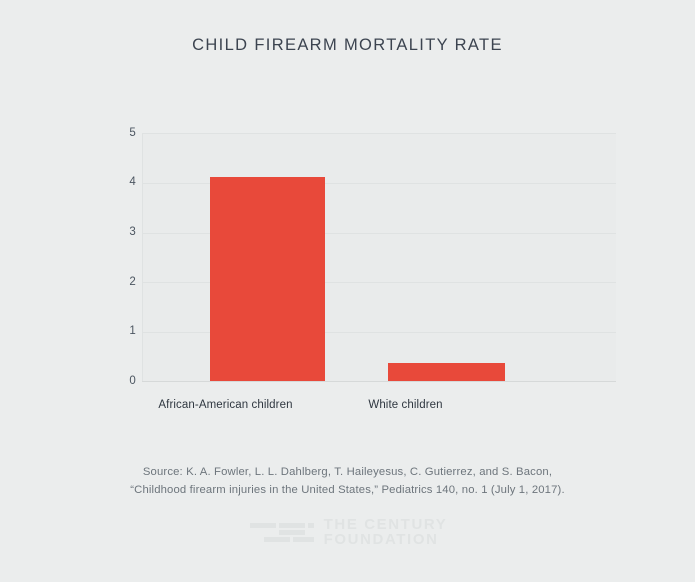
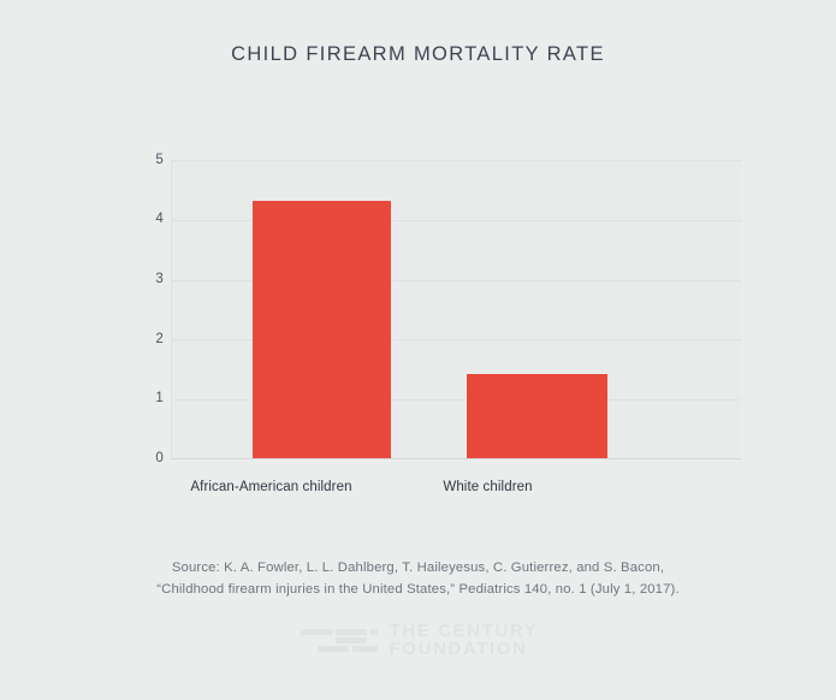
African-American children: 4.1 -> 4.3
White children: 0.4 -> 1.4
